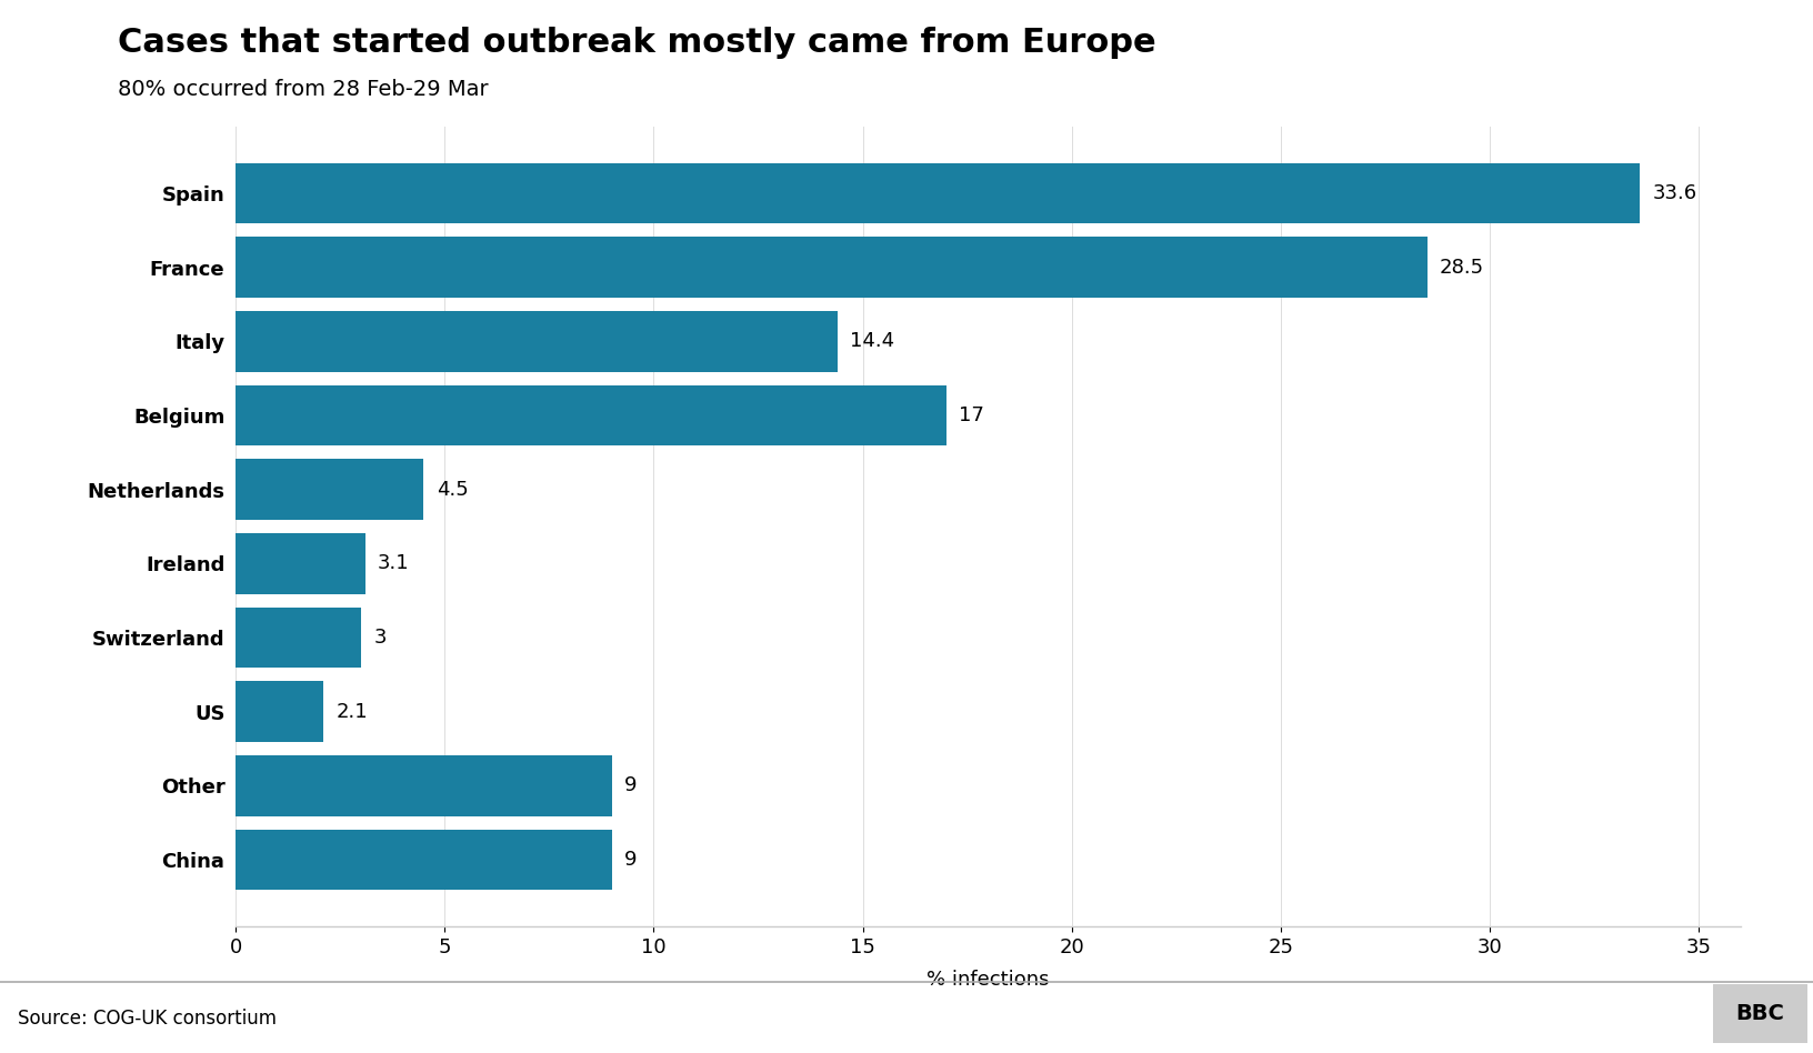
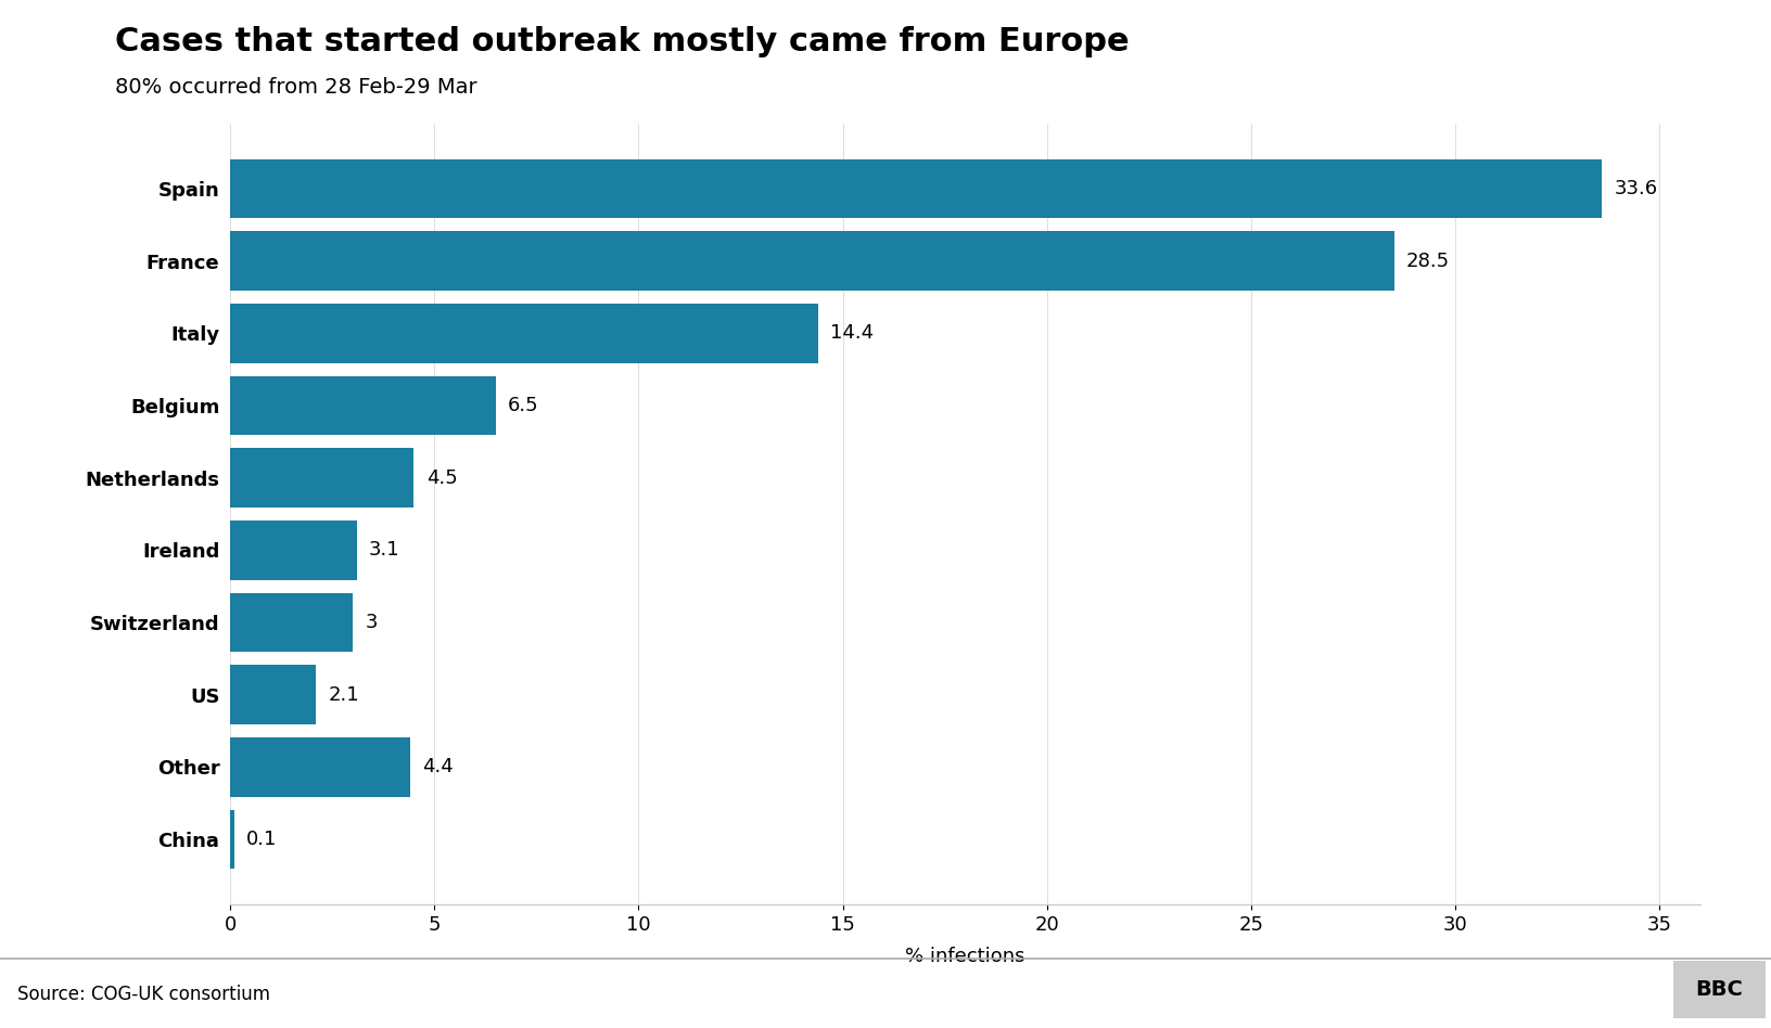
Belgium: 17 -> 6.5
Other: 9 -> 4.4
China: 9 -> 0.1
